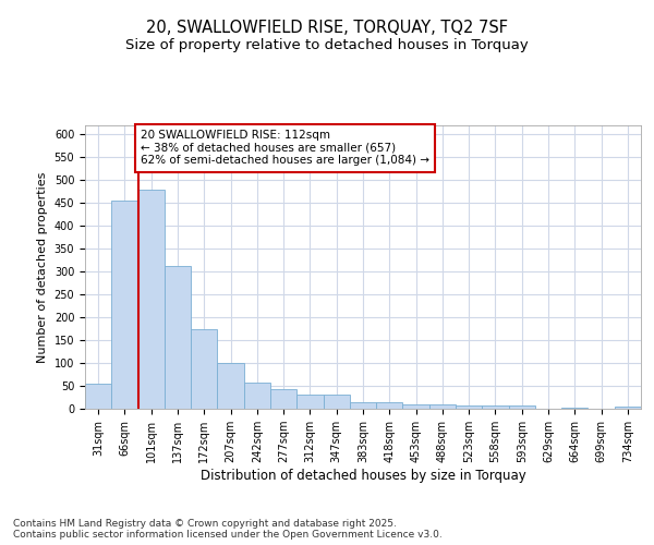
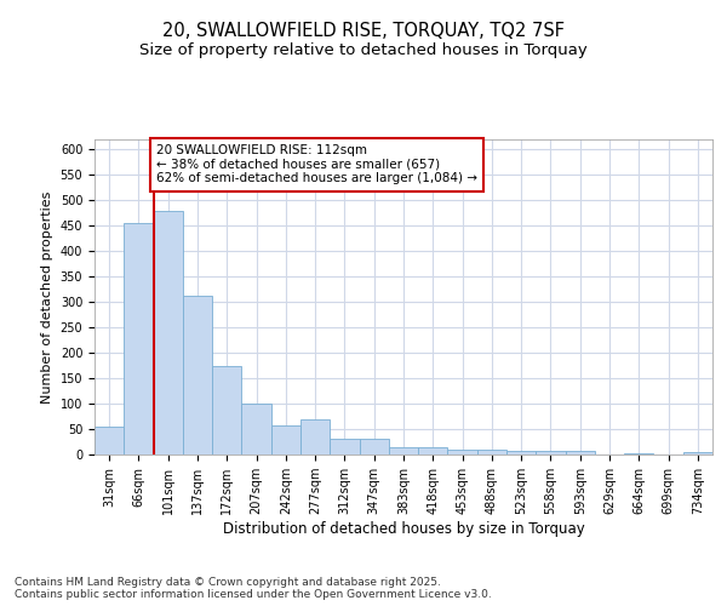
277sqm: 42 -> 70
